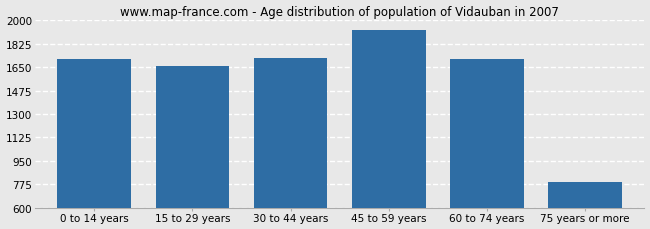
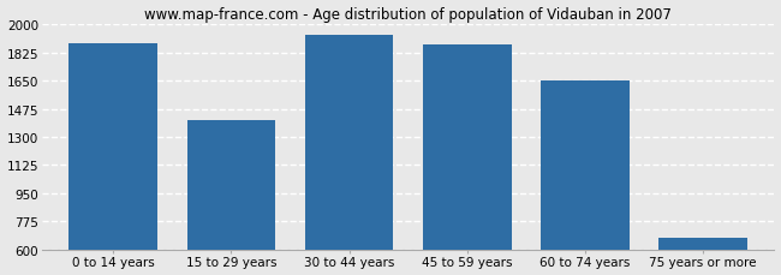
0 to 14 years: 1710 -> 1880
15 to 29 years: 1660 -> 1400
30 to 44 years: 1720 -> 1930
45 to 59 years: 1930 -> 1870
60 to 74 years: 1710 -> 1650
75 years or more: 790 -> 670
